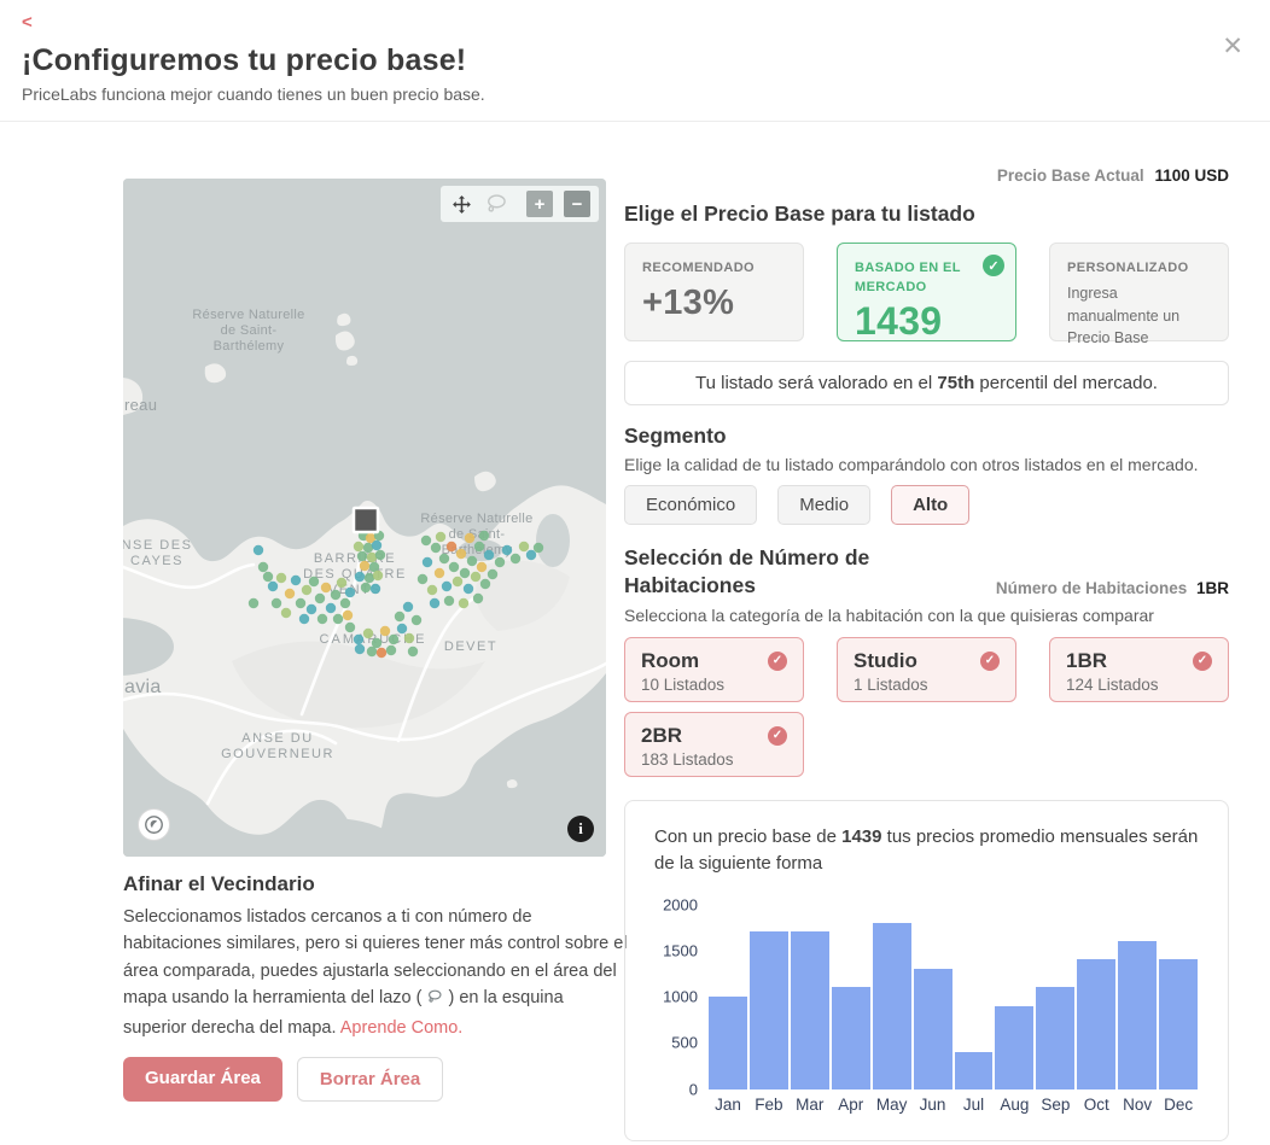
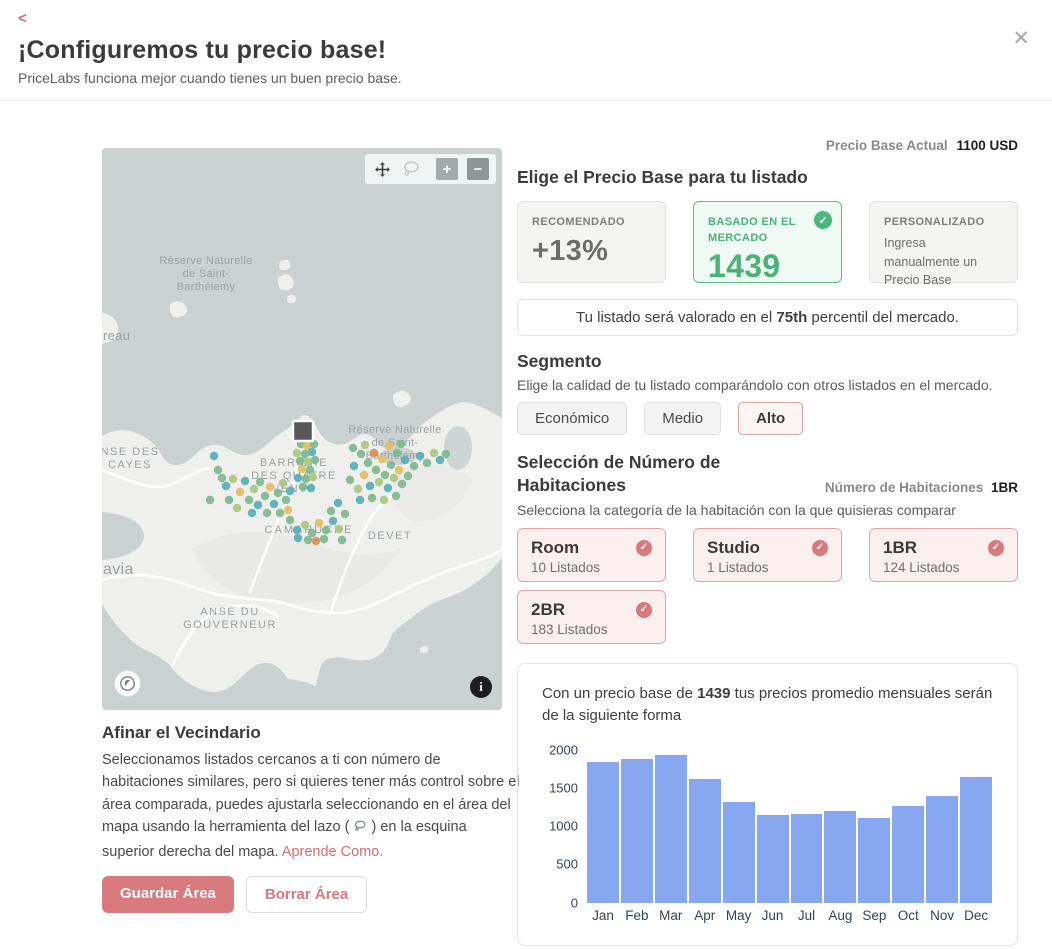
Jan: 1000 -> 1800
Feb: 1700 -> 1900
Mar: 1700 -> 1900
Apr: 1100 -> 1600
May: 1800 -> 1300
Jun: 1300 -> 1200
Jul: 400 -> 1200
Aug: 900 -> 1200
Oct: 1400 -> 1300
Nov: 1600 -> 1400
Dec: 1400 -> 1600
